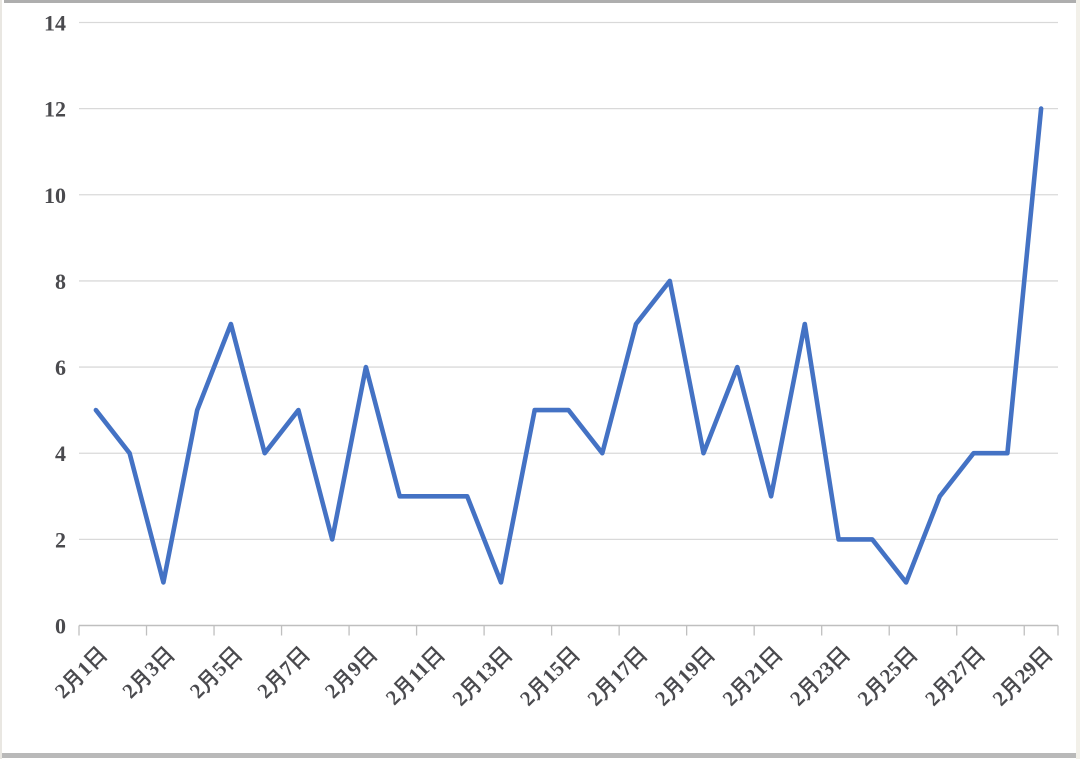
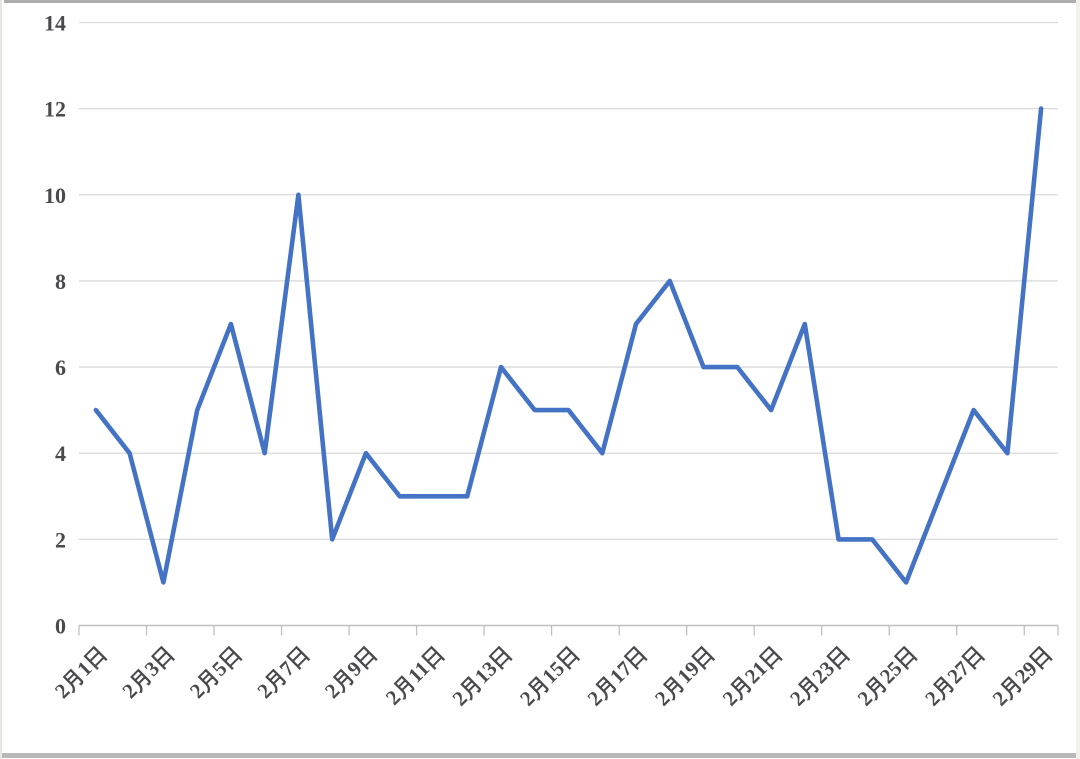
2月7日: 5 -> 10
2月9日: 6 -> 4
2月13日: 1 -> 6
2月19日: 4 -> 6
2月21日: 3 -> 5
2月27日: 4 -> 5
